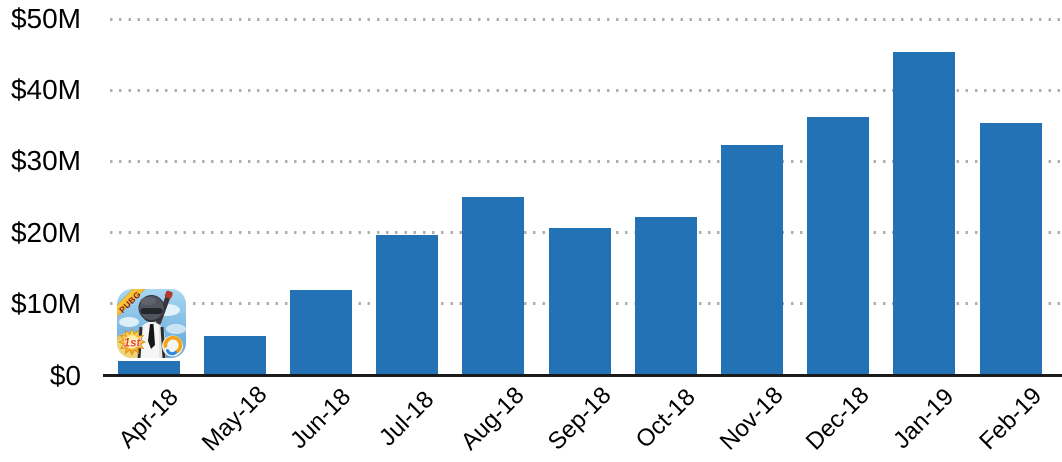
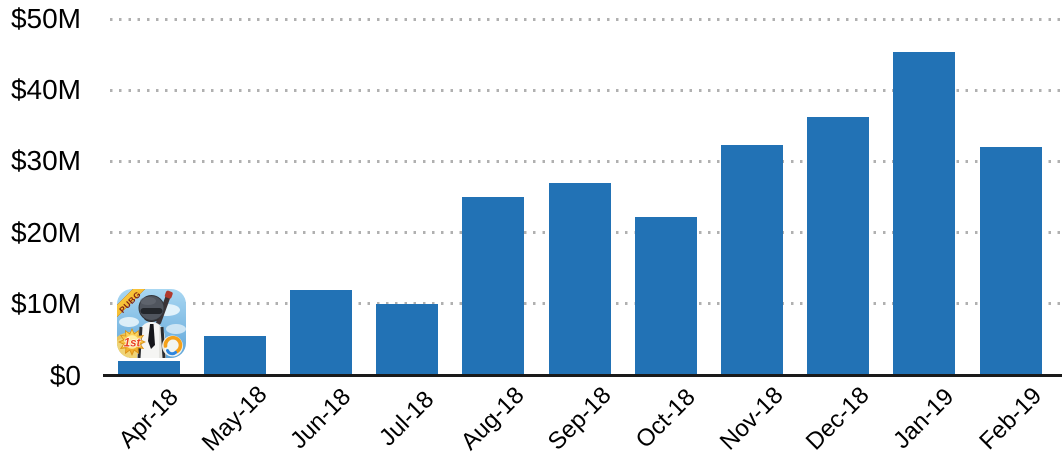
Jul-18: $20M -> $10M
Sep-18: $21M -> $27M
Feb-19: $35M -> $32M
